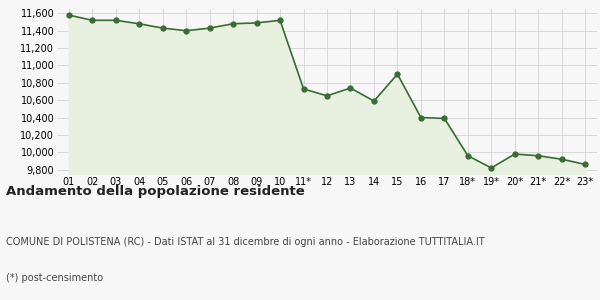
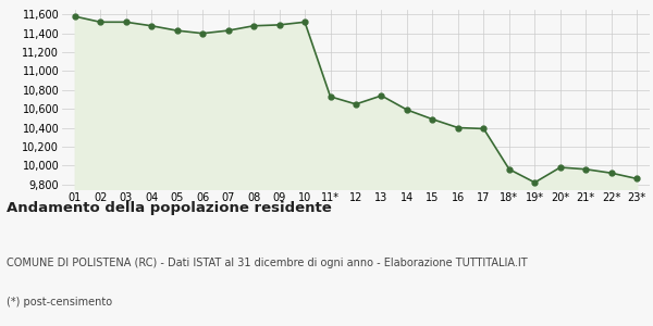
15: 10,900 -> 10,490
